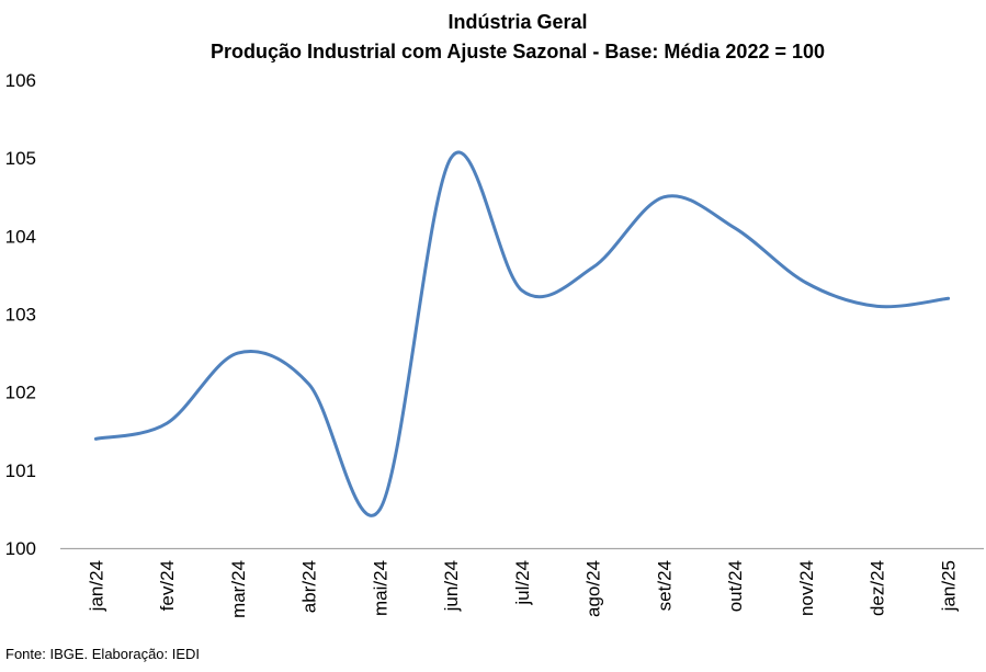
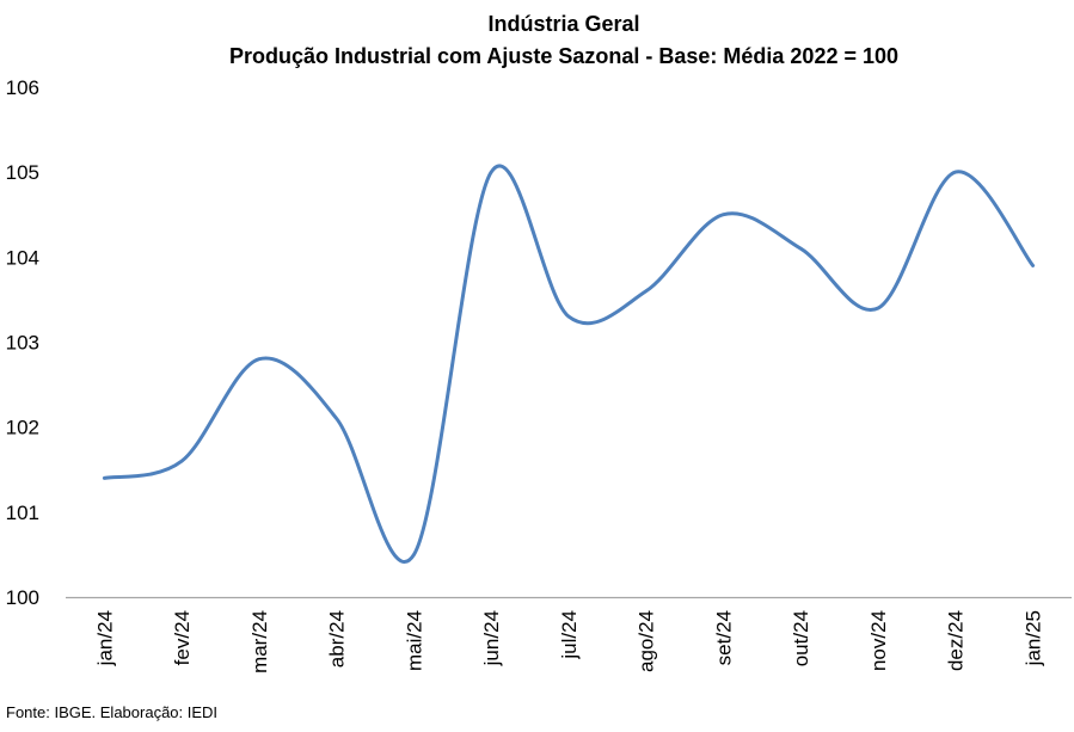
mar/24: 102.5 -> 102.8
dez/24: 103.1 -> 105.0
jan/25: 103.2 -> 103.9
